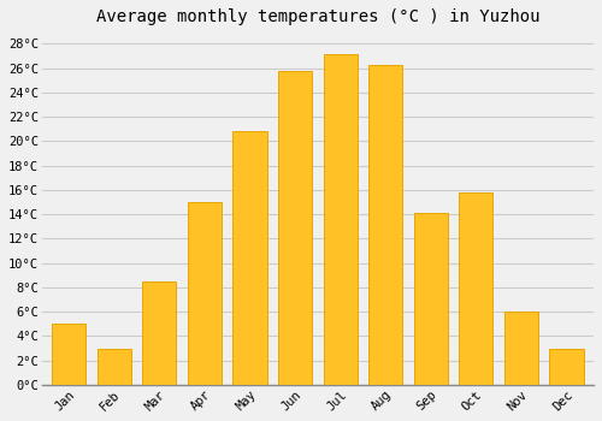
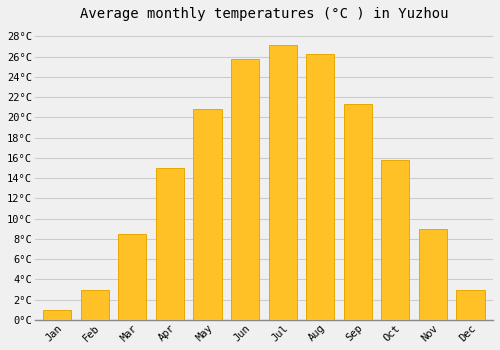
Jan: 5.0°C -> 1.0°C
Sep: 14.1°C -> 21.3°C
Nov: 6.0°C -> 9.0°C
